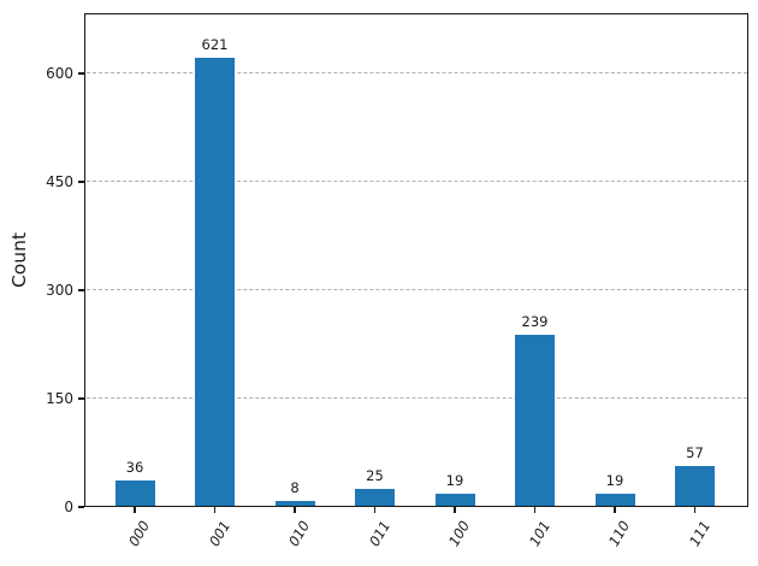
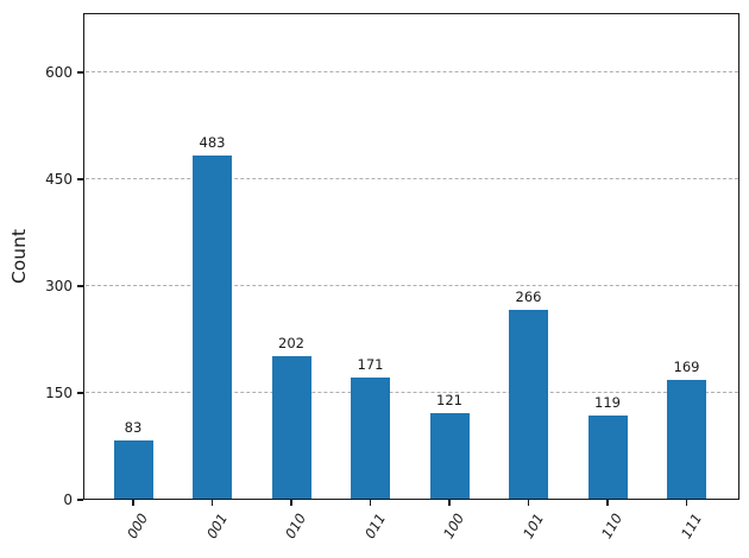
000: 36 -> 83
001: 621 -> 483
010: 8 -> 202
011: 25 -> 171
100: 19 -> 121
101: 239 -> 266
110: 19 -> 119
111: 57 -> 169
